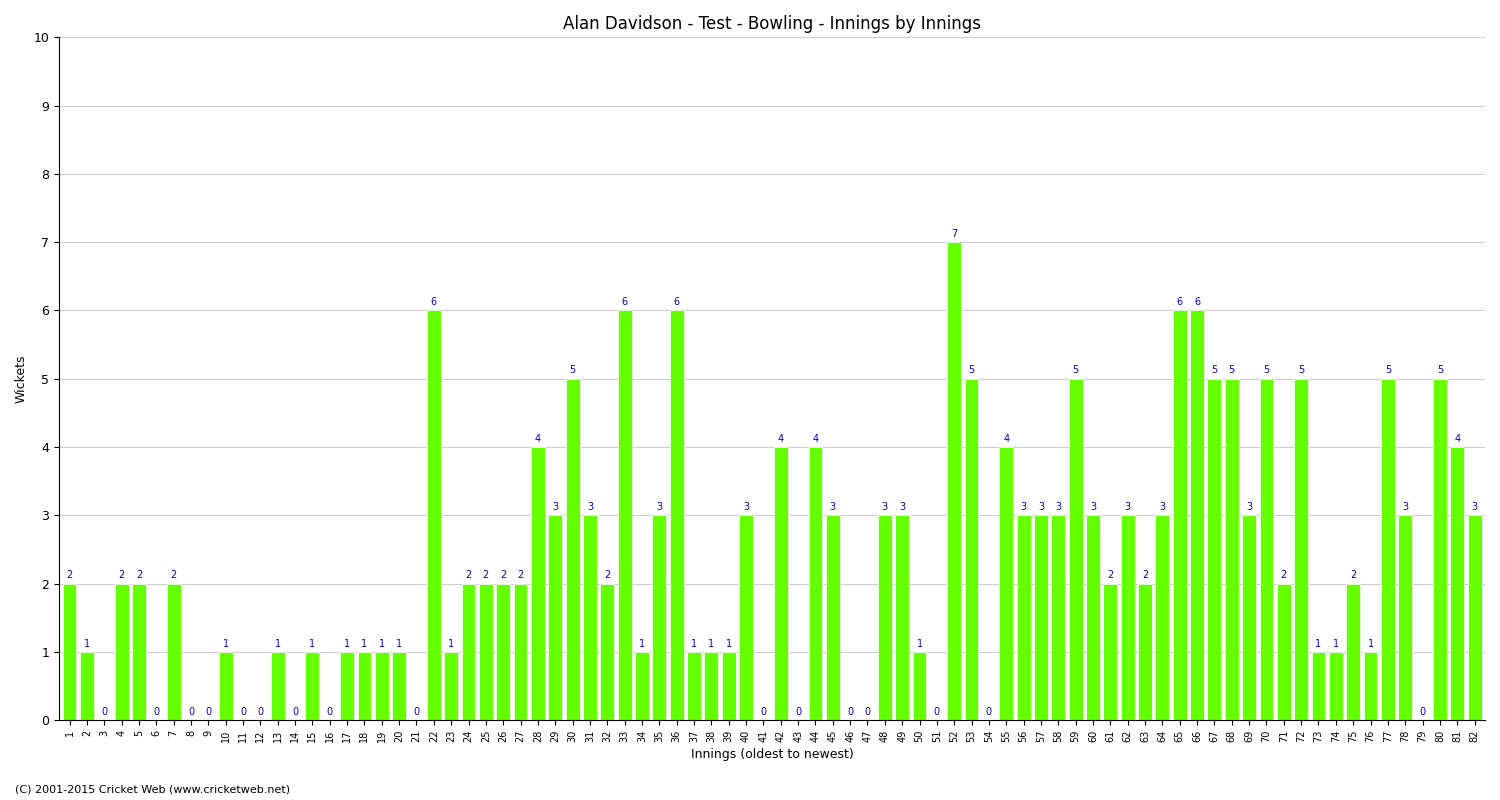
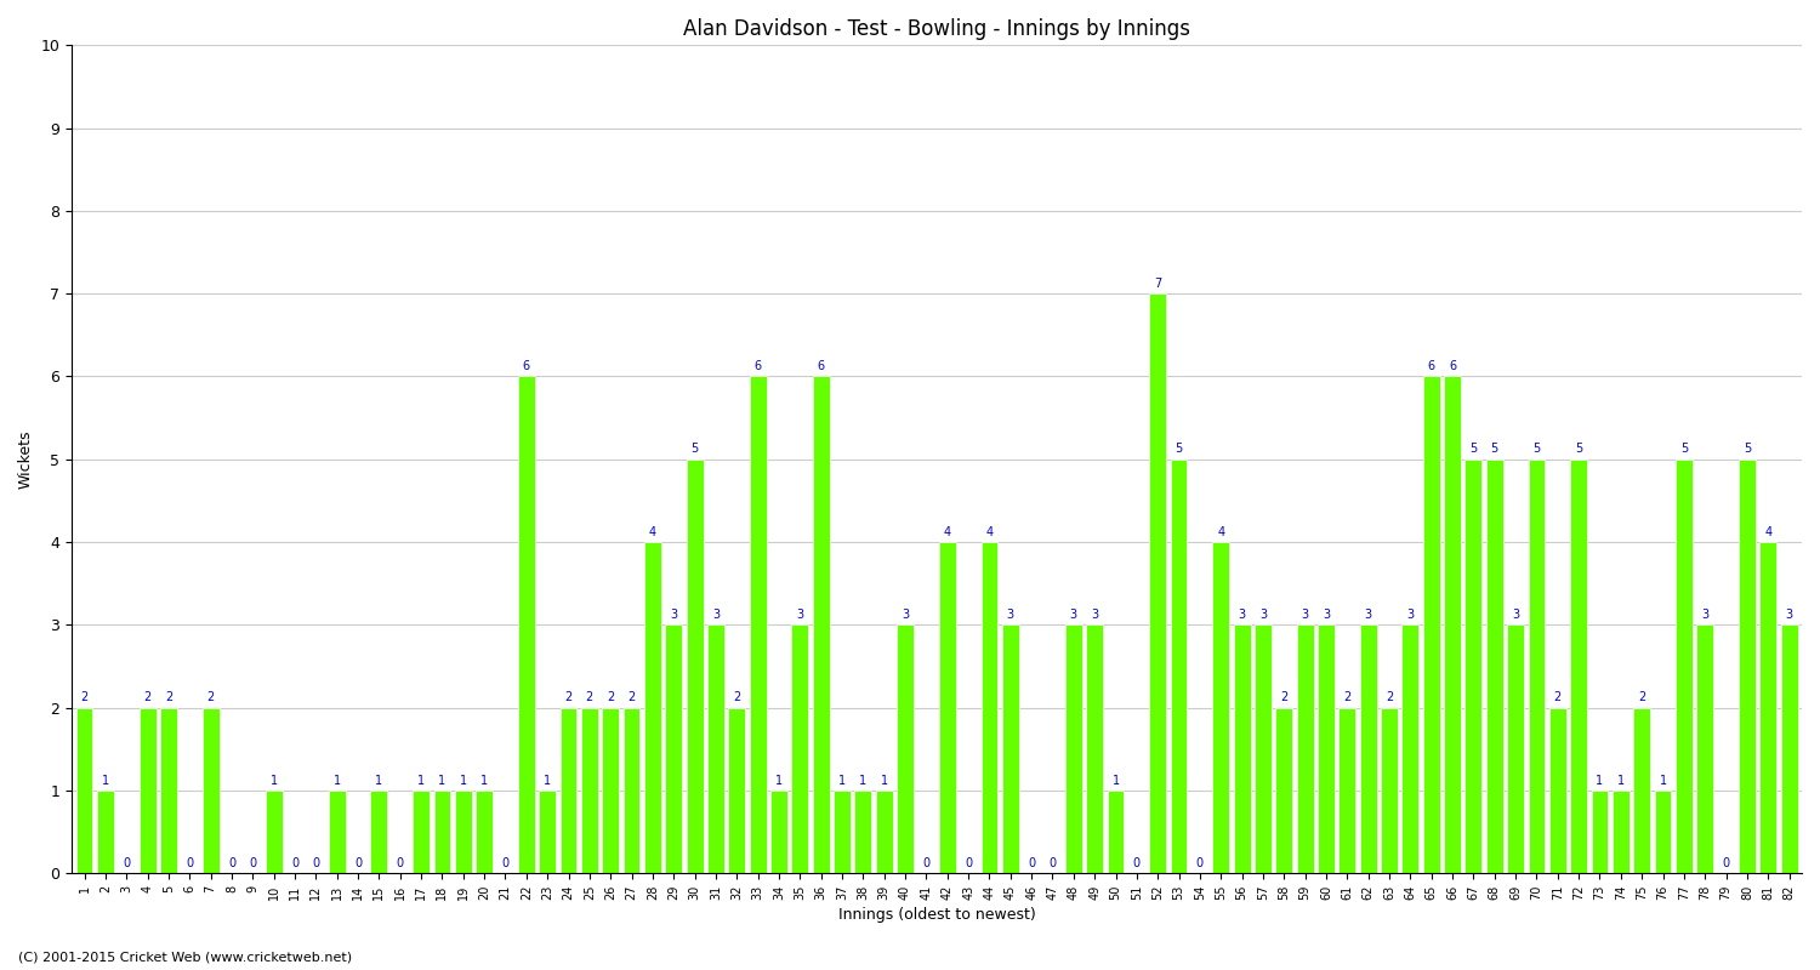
58: 3 -> 2
59: 5 -> 3
